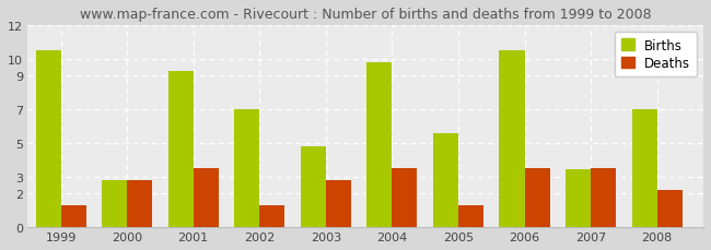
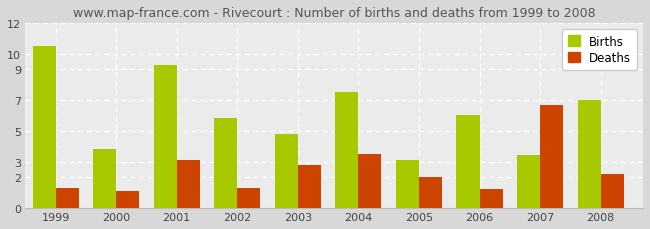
Births/2000: 2.8 -> 3.8
Deaths/2000: 2.8 -> 1.1
Deaths/2001: 3.5 -> 3.1
Births/2002: 7.0 -> 5.8
Births/2004: 9.8 -> 7.5
Births/2005: 5.6 -> 3.1
Deaths/2005: 1.3 -> 2.0
Births/2006: 10.5 -> 6.0
Deaths/2006: 3.5 -> 1.2
Deaths/2007: 3.5 -> 6.7
